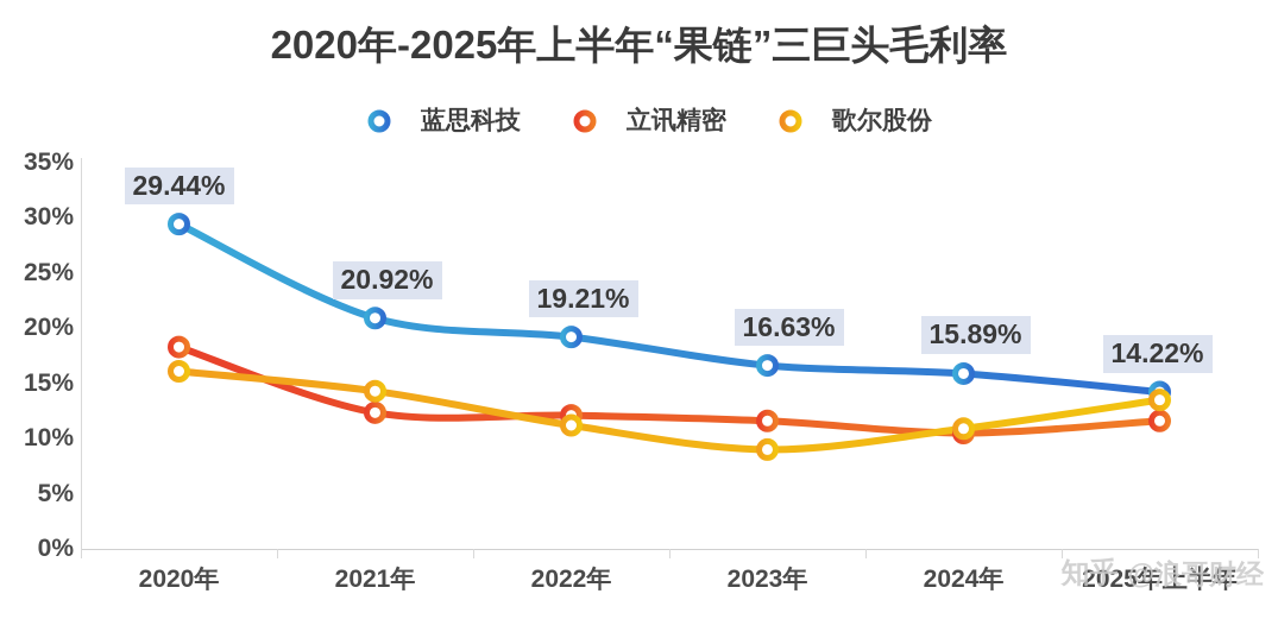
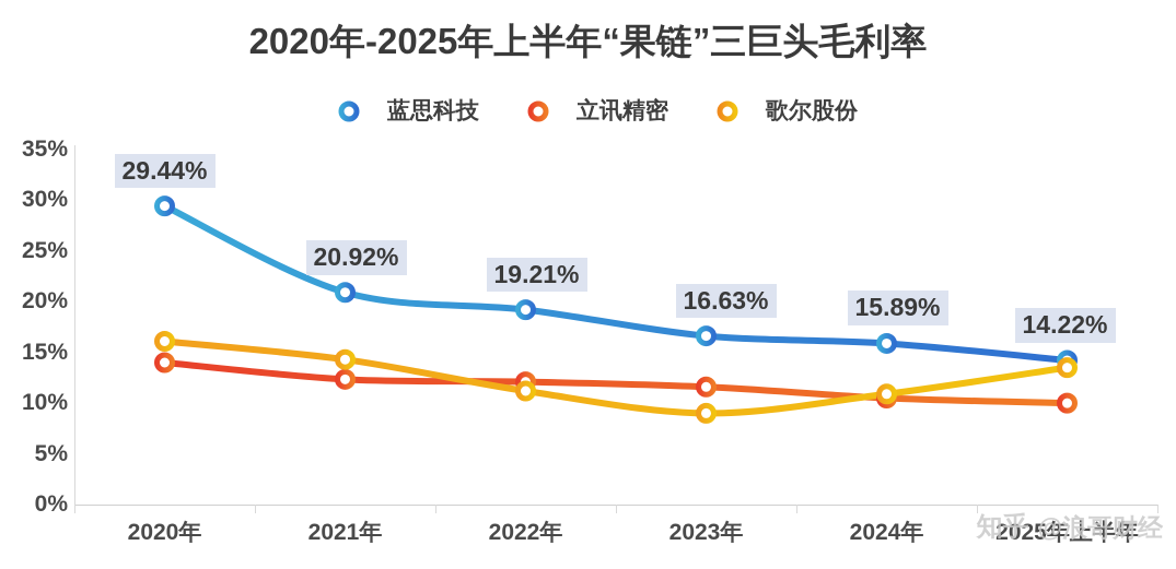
立讯精密/2020年: 18% -> 14%
立讯精密/2025年上半年: 12% -> 10%
